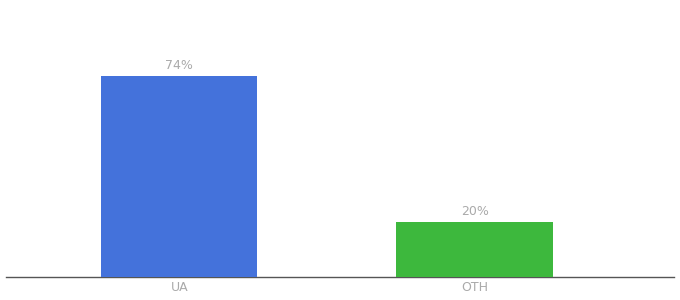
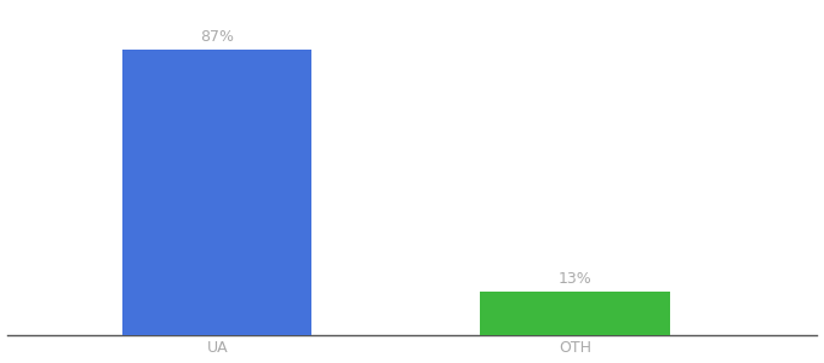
UA: 74% -> 87%
OTH: 20% -> 13%
